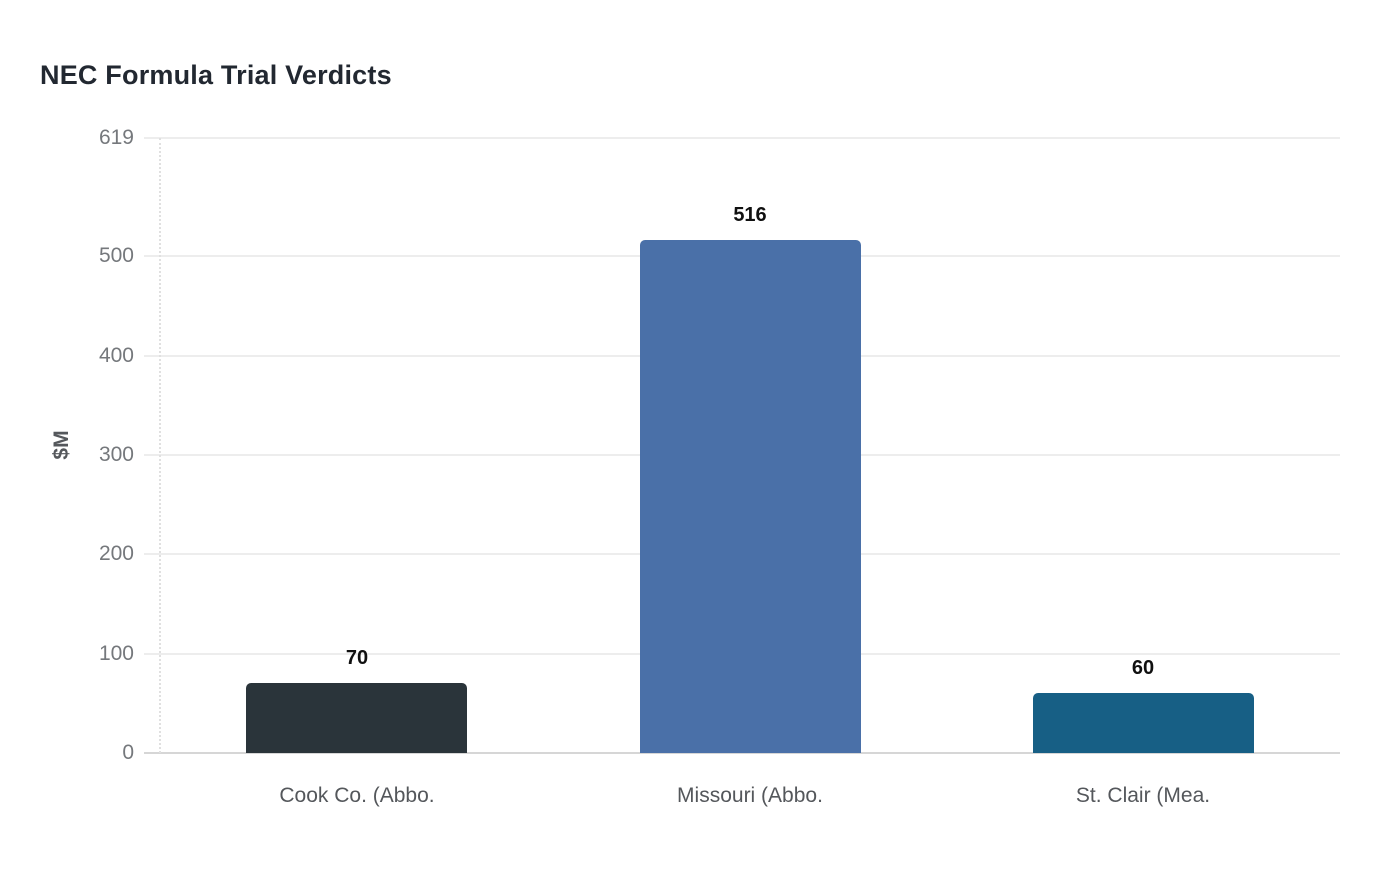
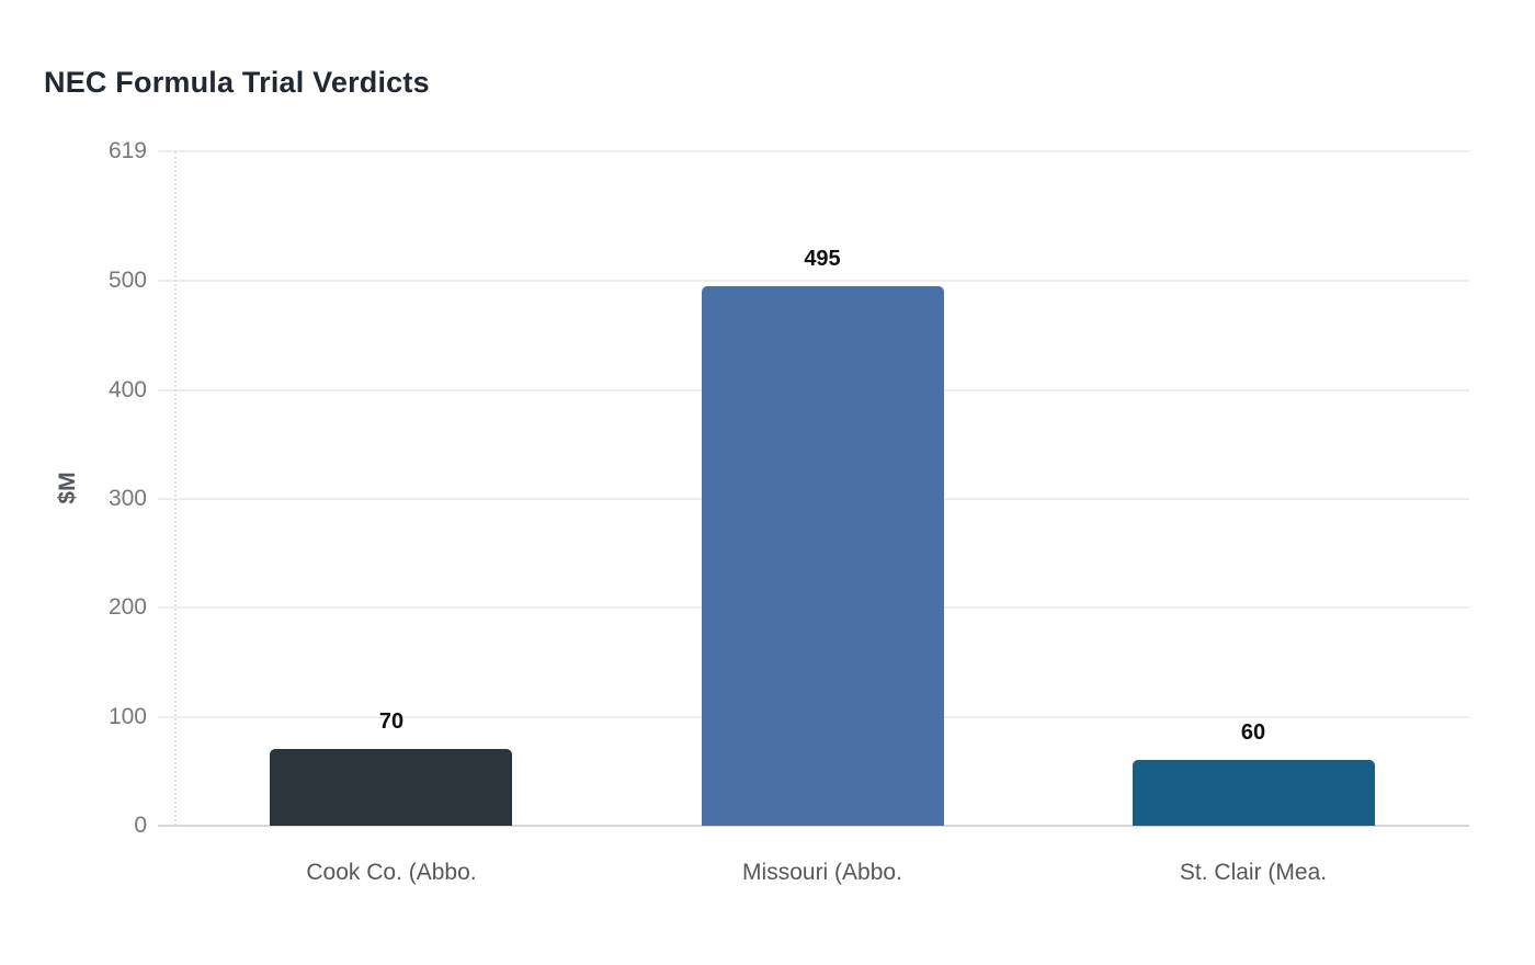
Missouri (Abbo.: 516 -> 495
